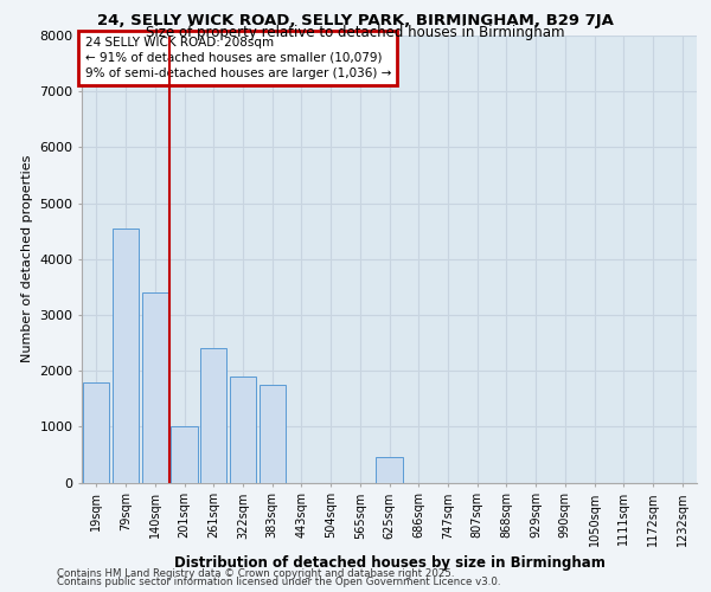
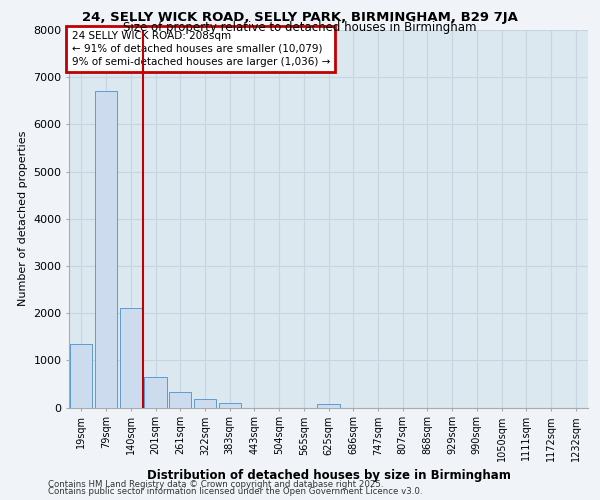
19sqm: 1800 -> 1350
79sqm: 4550 -> 6700
140sqm: 3400 -> 2100
201sqm: 1000 -> 650
261sqm: 2400 -> 320
322sqm: 1900 -> 170
383sqm: 1750 -> 90
625sqm: 450 -> 80
